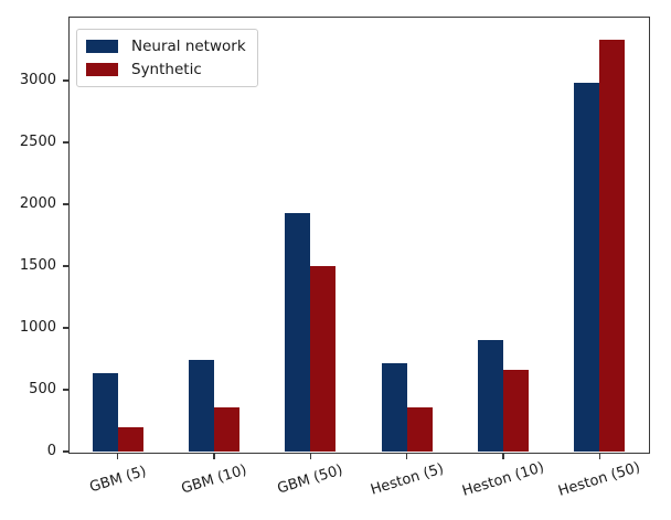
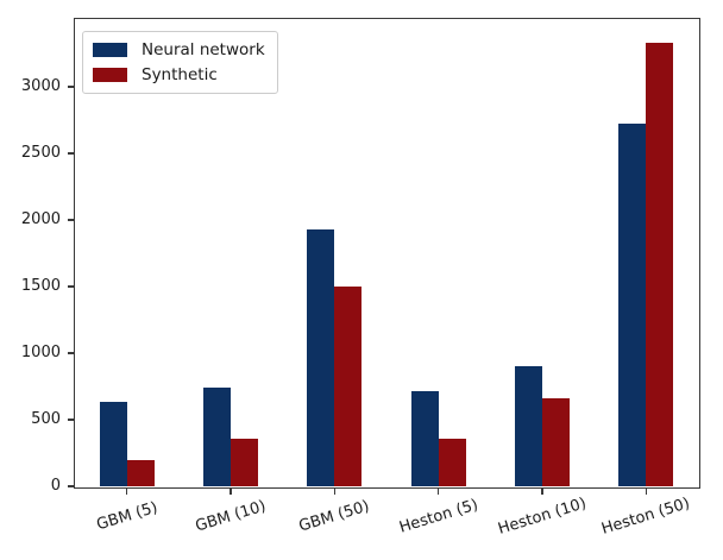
Neural network/Heston (50): 2980 -> 2720
